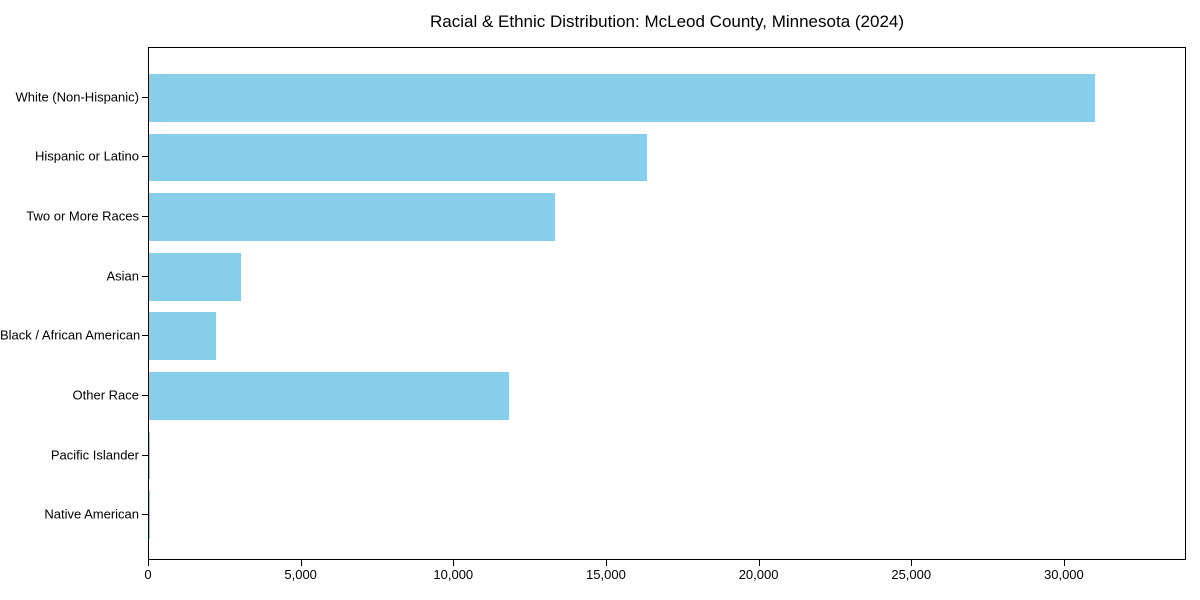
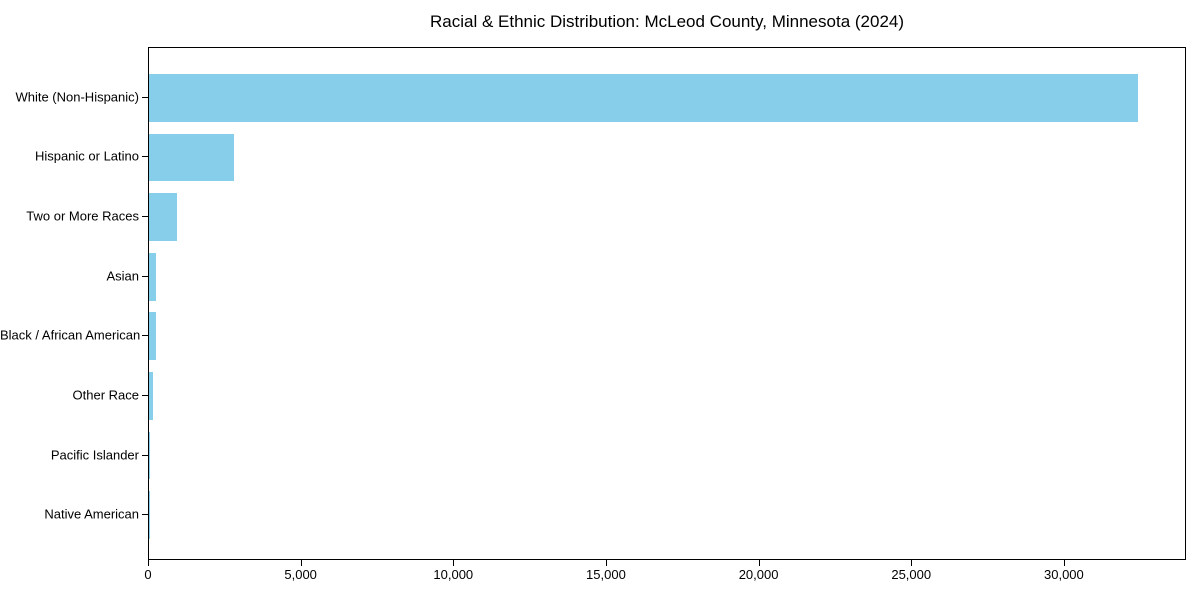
White (Non-Hispanic): 31000 -> 32400
Hispanic or Latino: 16300 -> 2800
Two or More Races: 13300 -> 900
Asian: 3000 -> 200
Black / African American: 2200 -> 200
Other Race: 11800 -> 100
